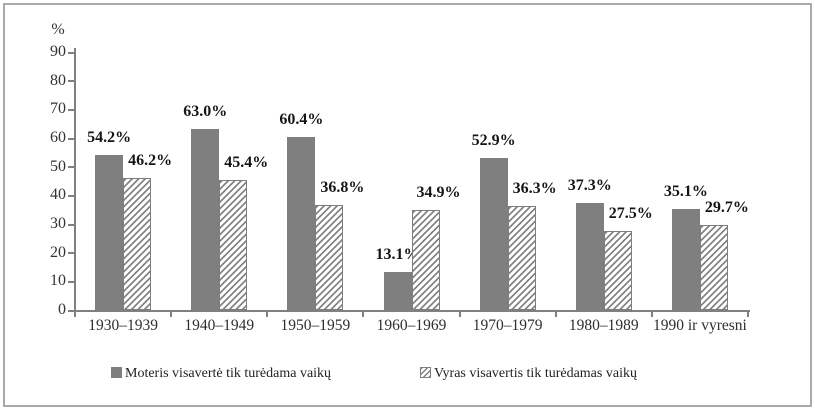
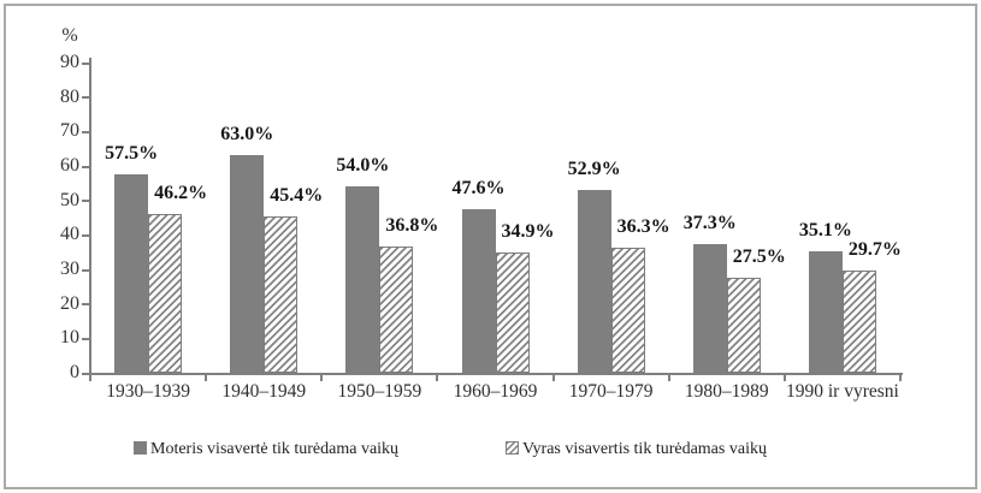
Moteris visavertė tik turėdama vaikų/1930–1939: 54.2% -> 57.5%
Moteris visavertė tik turėdama vaikų/1950–1959: 60.4% -> 54.0%
Moteris visavertė tik turėdama vaikų/1960–1969: 13.1% -> 47.6%
